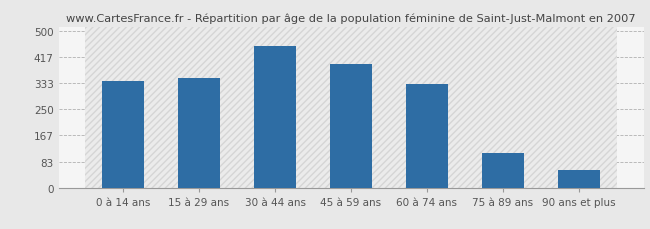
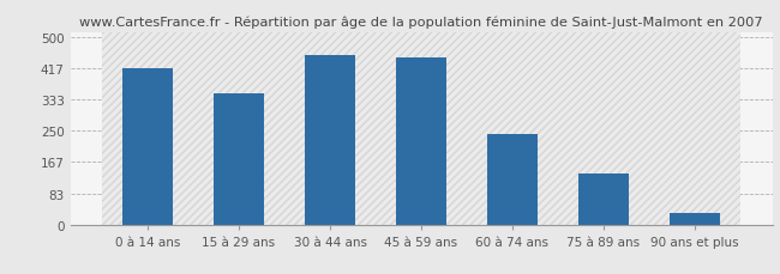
0 à 14 ans: 340 -> 417
45 à 59 ans: 395 -> 448
60 à 74 ans: 330 -> 243
75 à 89 ans: 110 -> 135
90 ans et plus: 55 -> 30
